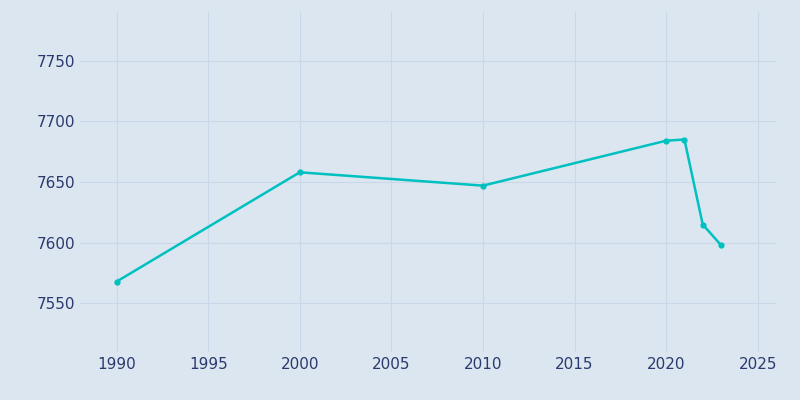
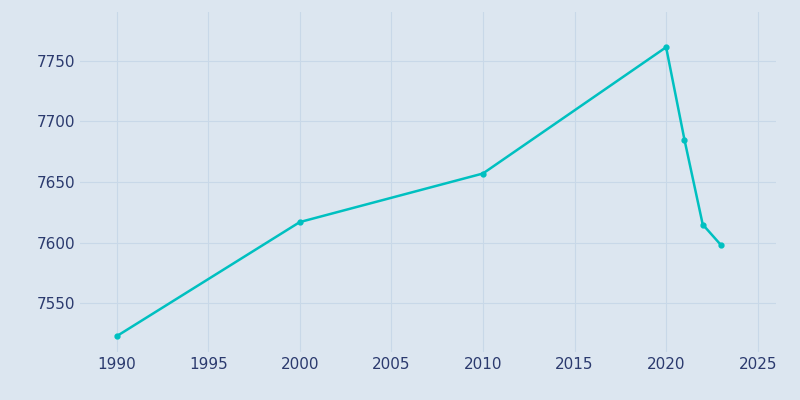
1990: 7568 -> 7523
2000: 7658 -> 7617
2010: 7647 -> 7657
2020: 7684 -> 7761
